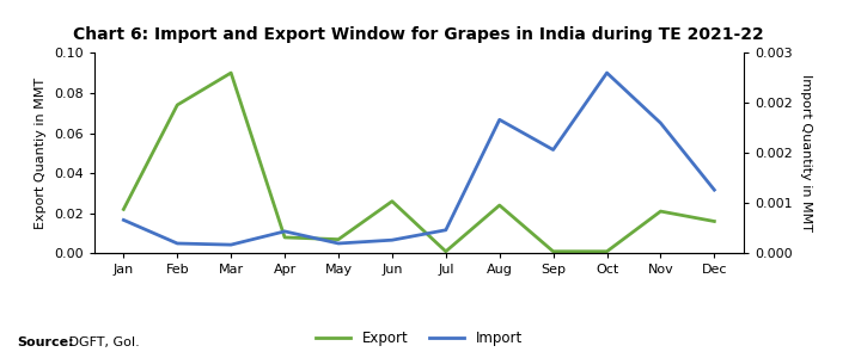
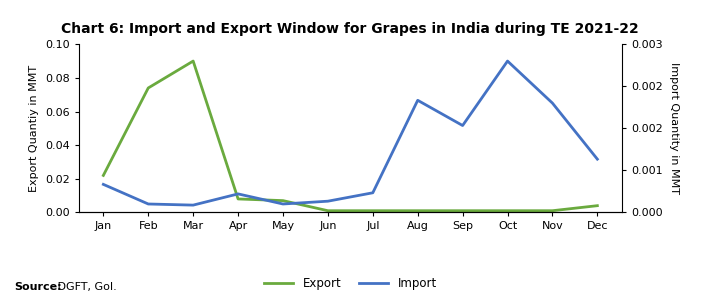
Export/Jun: 0.026 -> 0.001
Export/Aug: 0.024 -> 0.001
Export/Nov: 0.021 -> 0.001
Export/Dec: 0.016 -> 0.004
